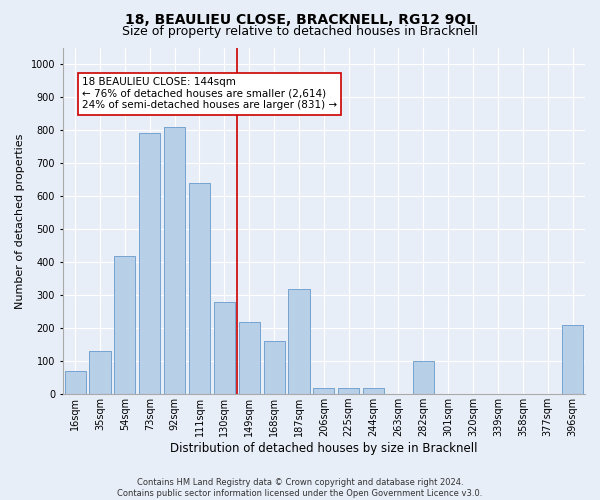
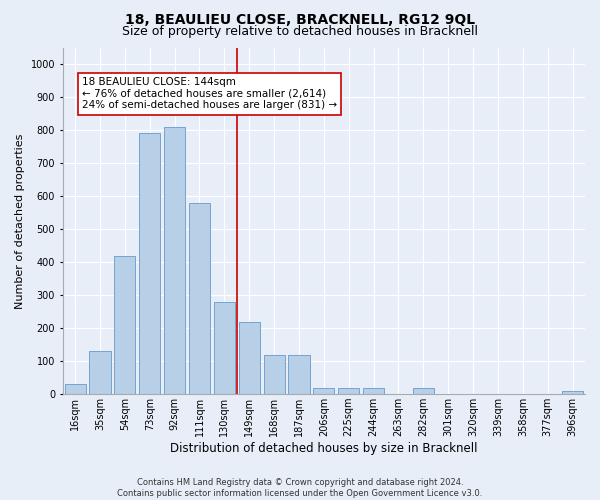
16sqm: 70 -> 30
111sqm: 640 -> 580
168sqm: 160 -> 120
187sqm: 320 -> 120
282sqm: 100 -> 20
396sqm: 210 -> 10
